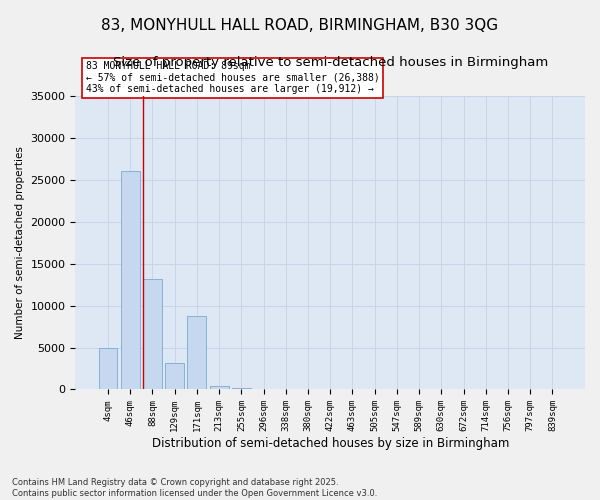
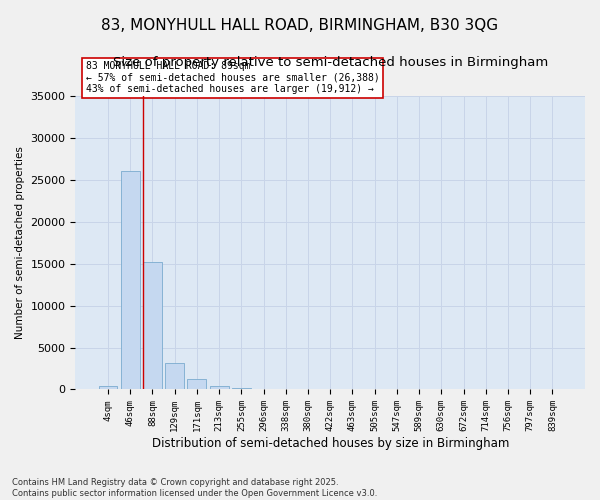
4sqm: 5000 -> 400
88sqm: 13200 -> 15200
171sqm: 8800 -> 1200
